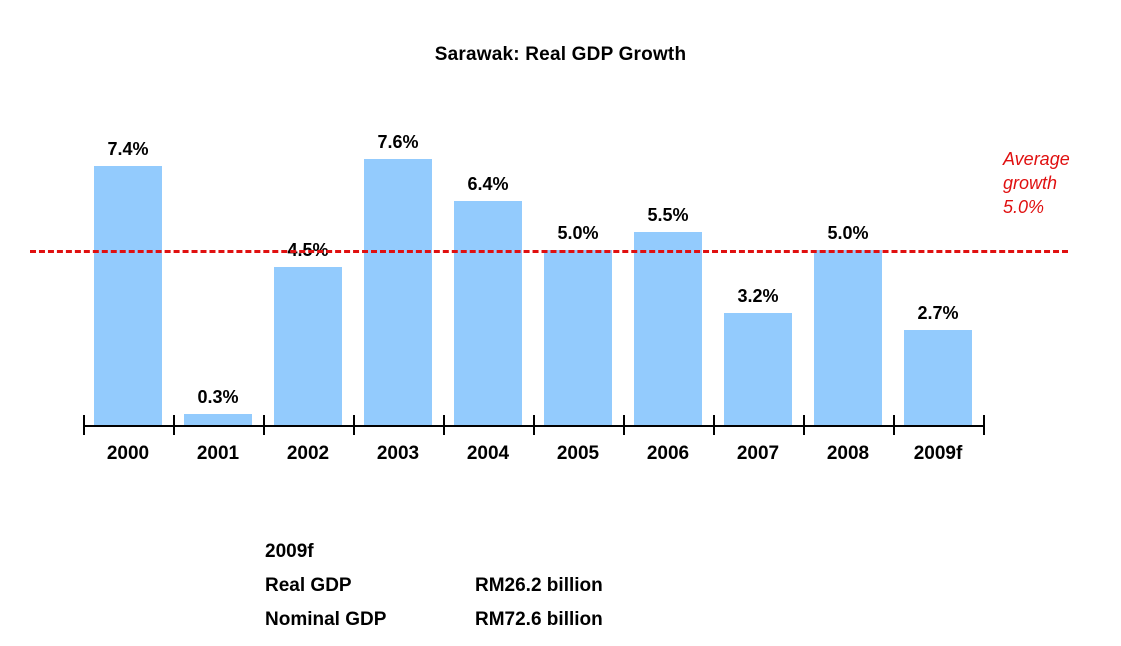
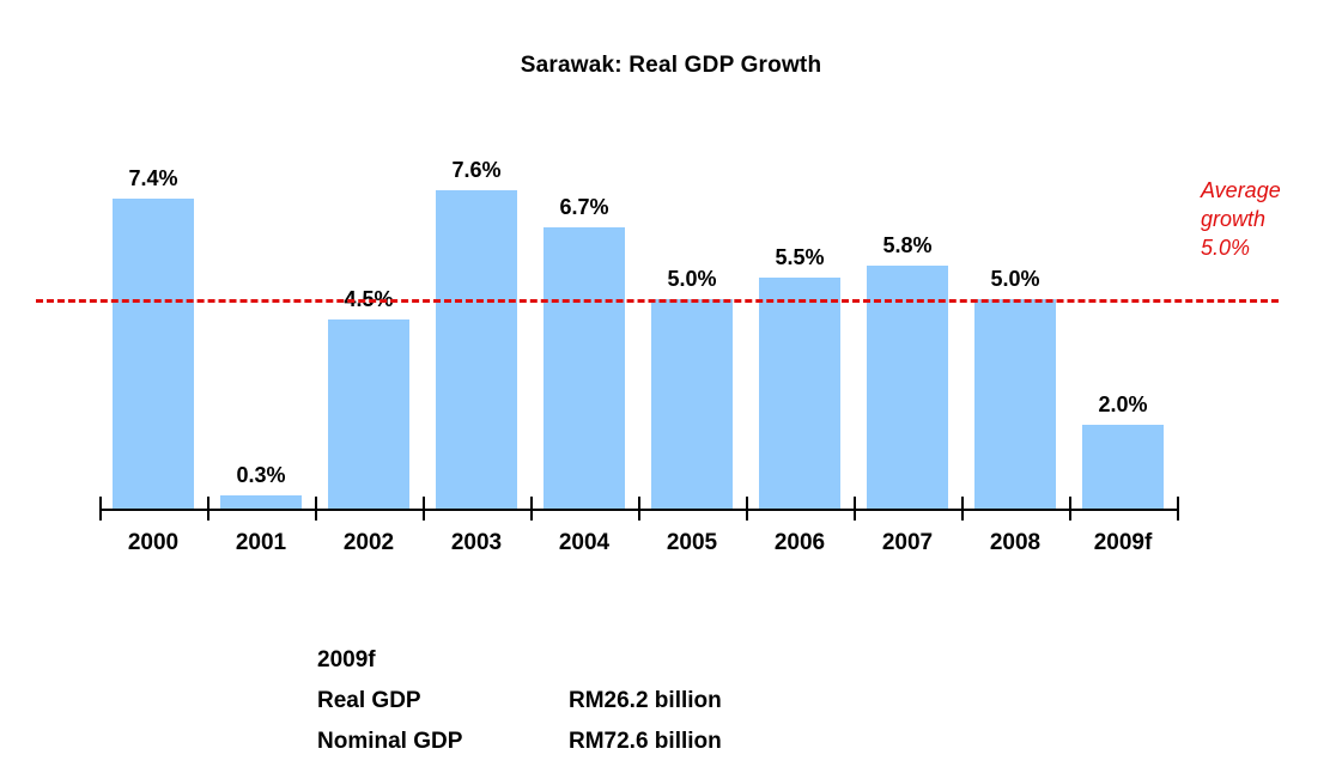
2004: 6.4% -> 6.7%
2007: 3.2% -> 5.8%
2009f: 2.7% -> 2.0%
